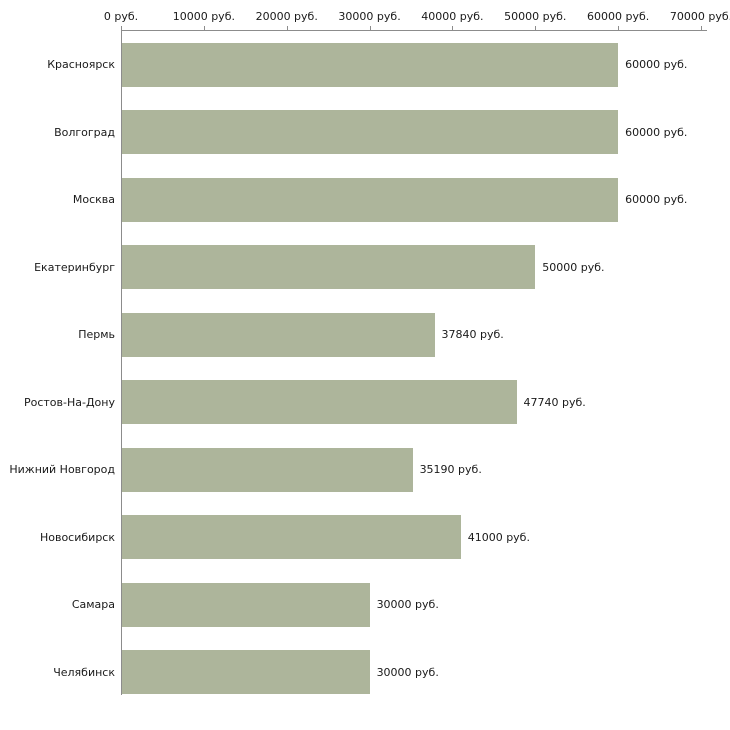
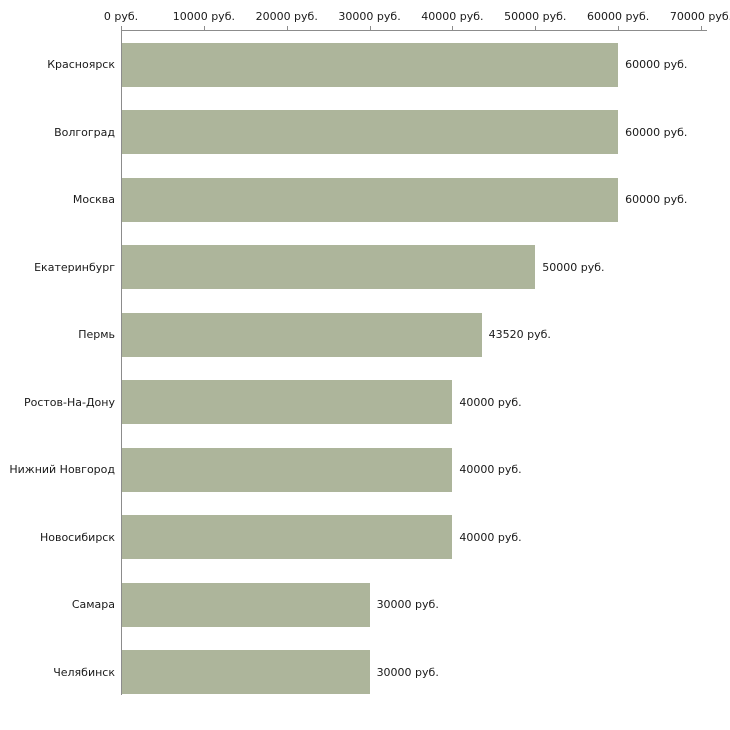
Пермь: 37840 -> 43520
Ростов-На-Дону: 47740 -> 40000
Нижний Новгород: 35190 -> 40000
Новосибирск: 41000 -> 40000
